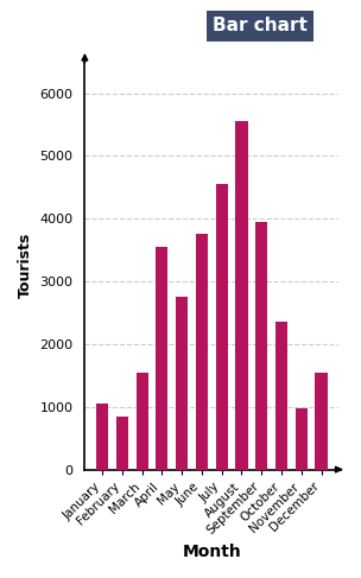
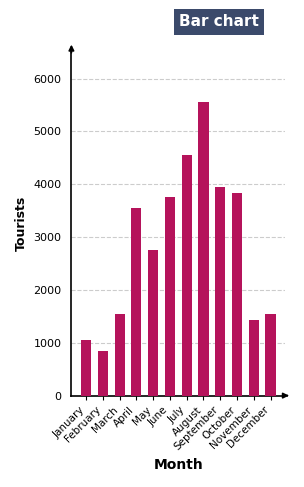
October: 2350 -> 3840
November: 980 -> 1440
